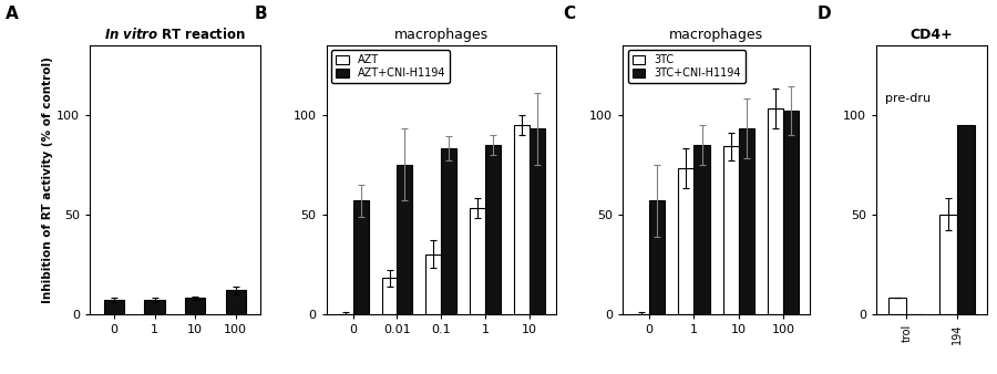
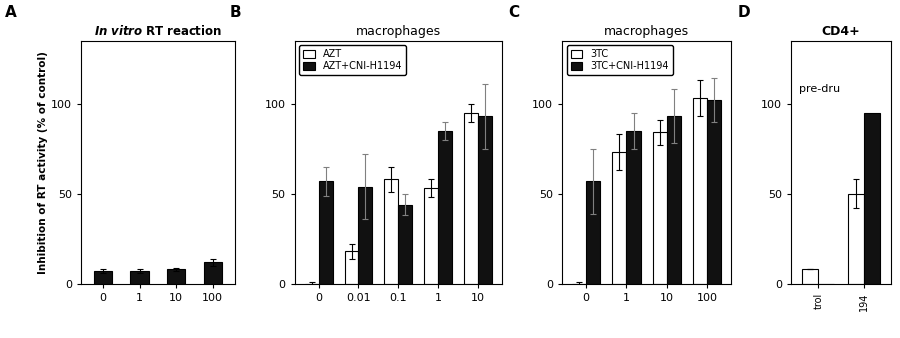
AZT+CNI-H1194/0.01: 75 -> 54
AZT/0.1: 30 -> 58
AZT+CNI-H1194/0.1: 83 -> 44
